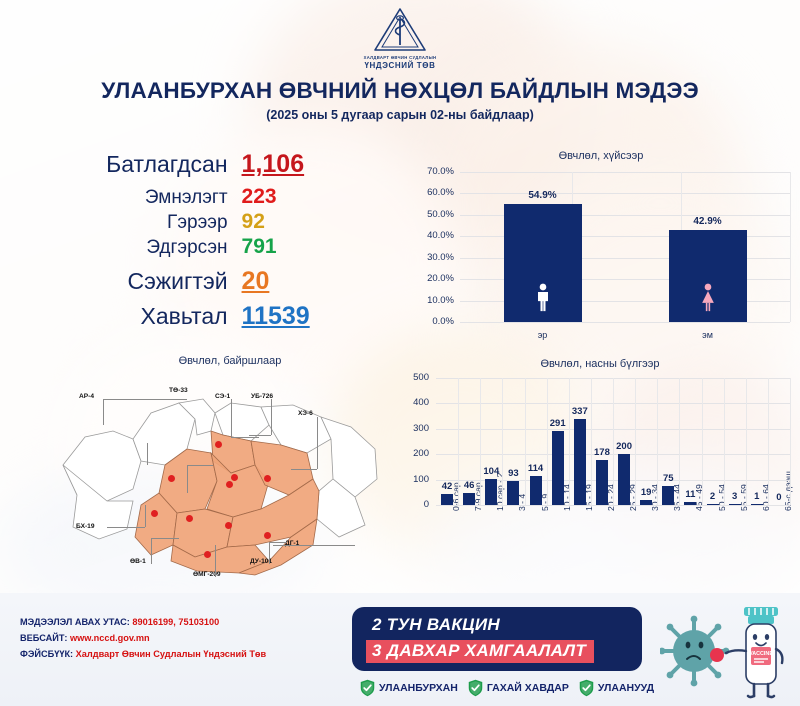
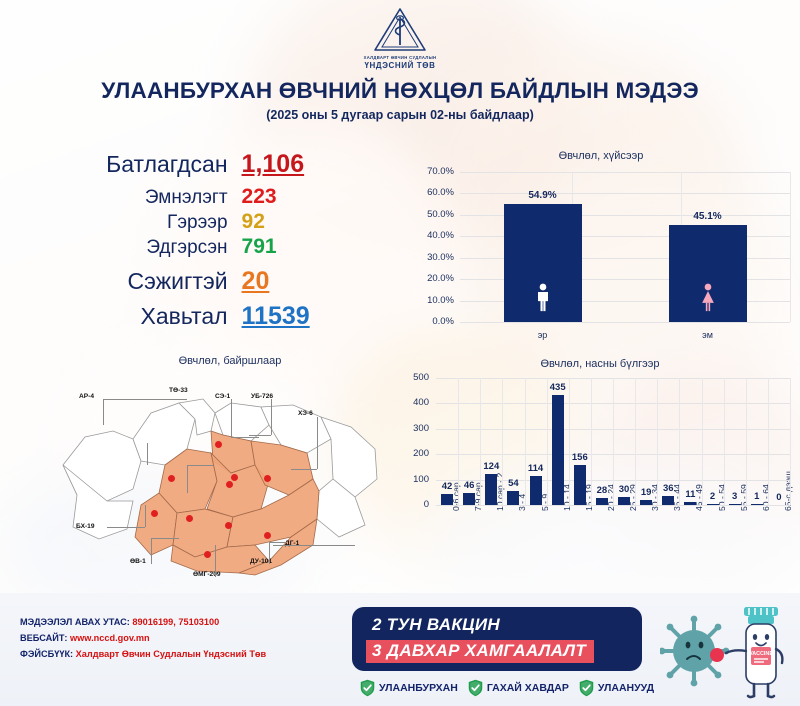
Өвчлөл, хүйсээр/эм: 42.9% -> 45.1%
Өвчлөл, насны бүлгээр/10 сар - 2: 104 -> 124
Өвчлөл, насны бүлгээр/3 - 4: 93 -> 54
Өвчлөл, насны бүлгээр/10 - 14: 291 -> 435
Өвчлөл, насны бүлгээр/15 - 19: 337 -> 156
Өвчлөл, насны бүлгээр/20 - 24: 178 -> 28
Өвчлөл, насны бүлгээр/25 - 29: 200 -> 30
Өвчлөл, насны бүлгээр/35 - 44: 75 -> 36
